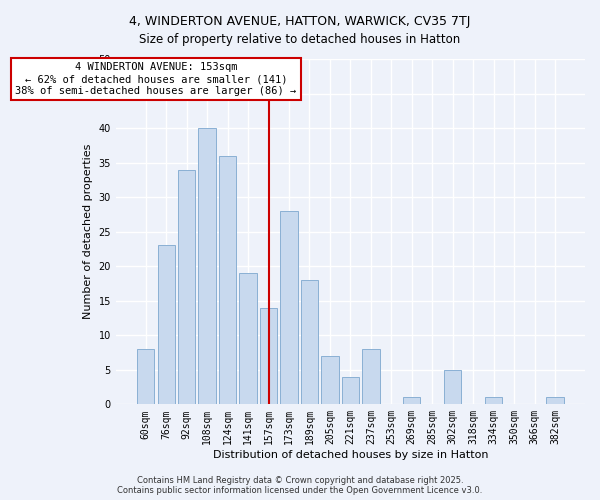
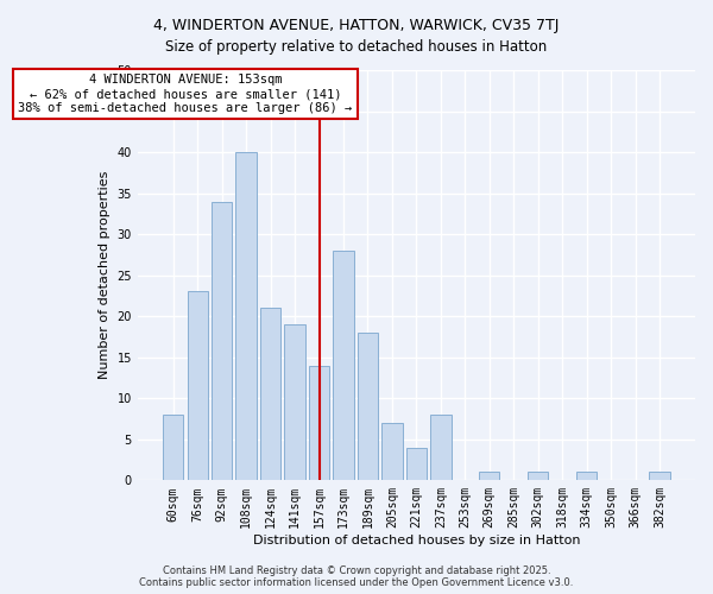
124sqm: 36 -> 21
302sqm: 5 -> 1
